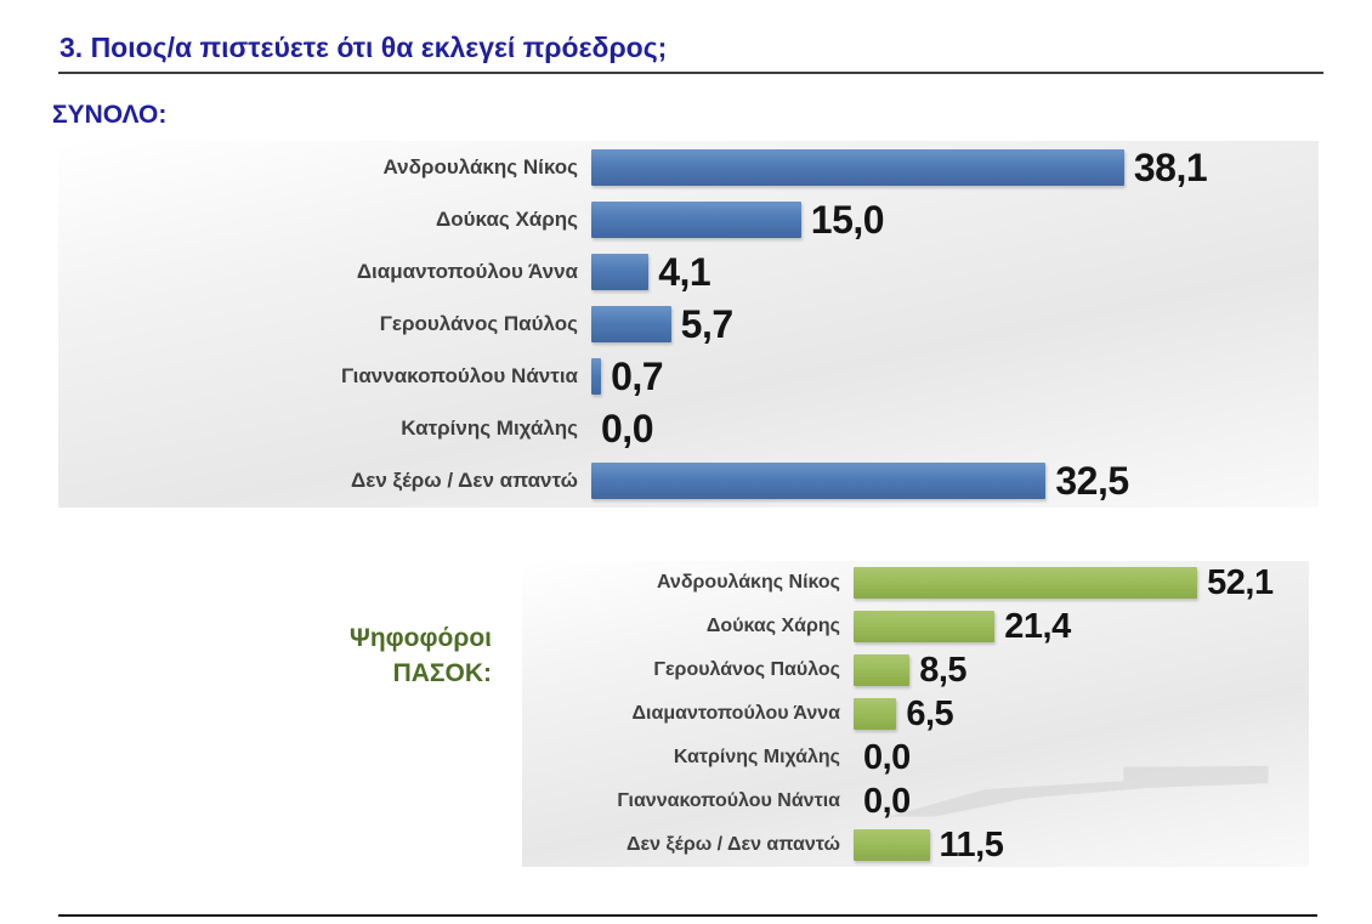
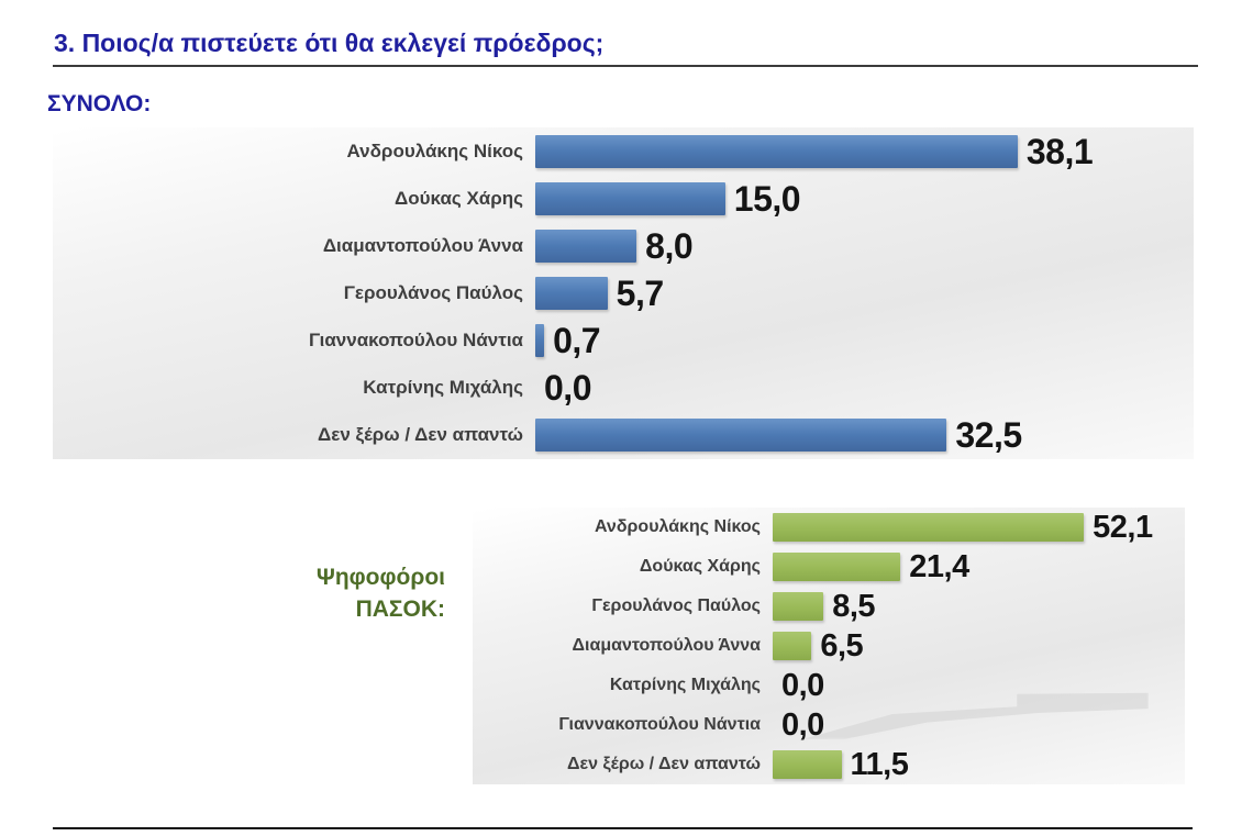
ΣΥΝΟΛΟ:/Διαμαντοπούλου Άννα: 4,1 -> 8,0
